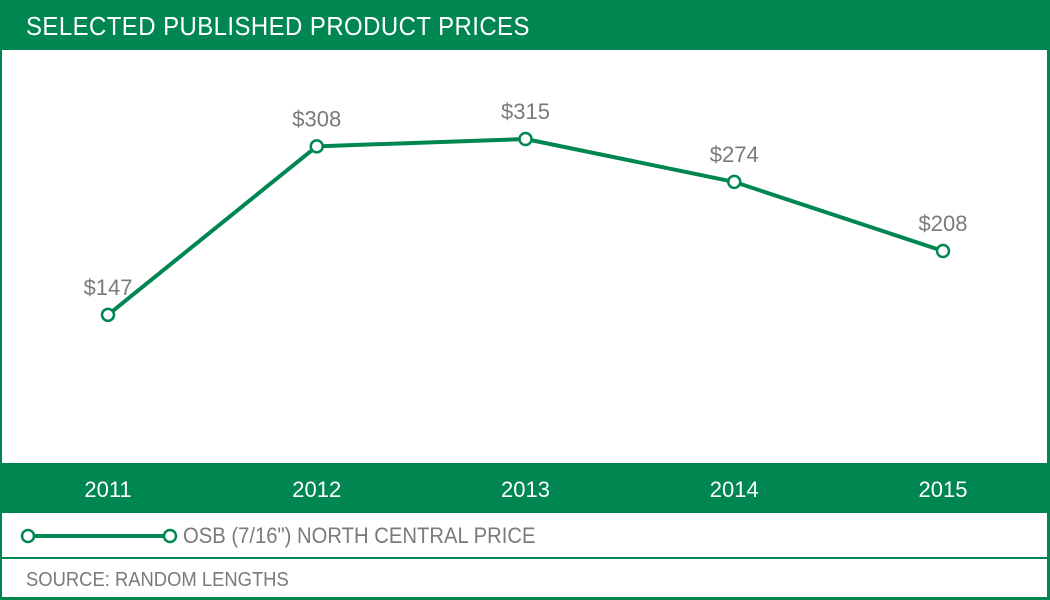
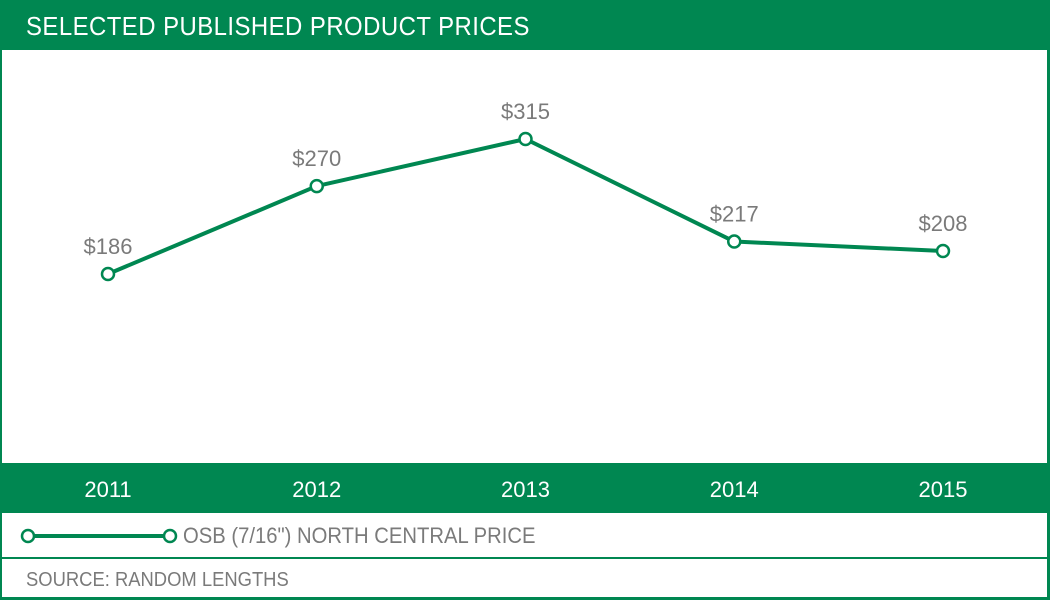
2011: $147 -> $186
2012: $308 -> $270
2014: $274 -> $217
